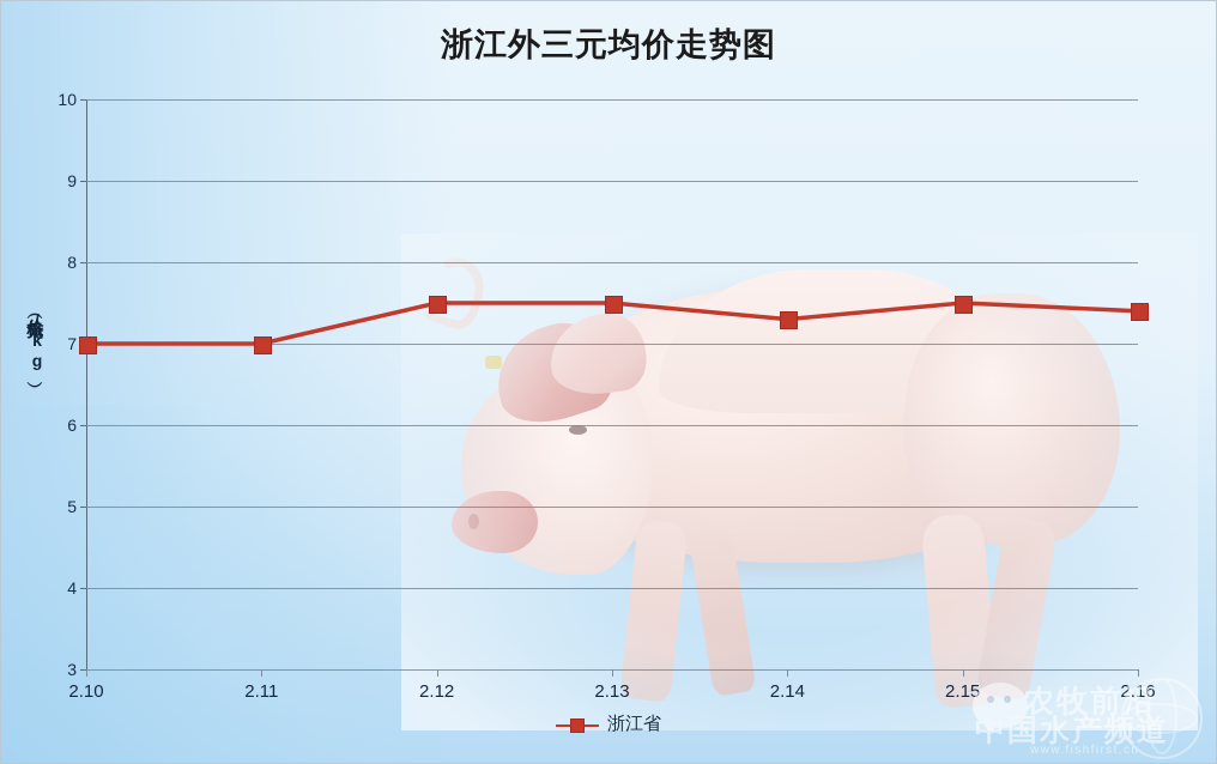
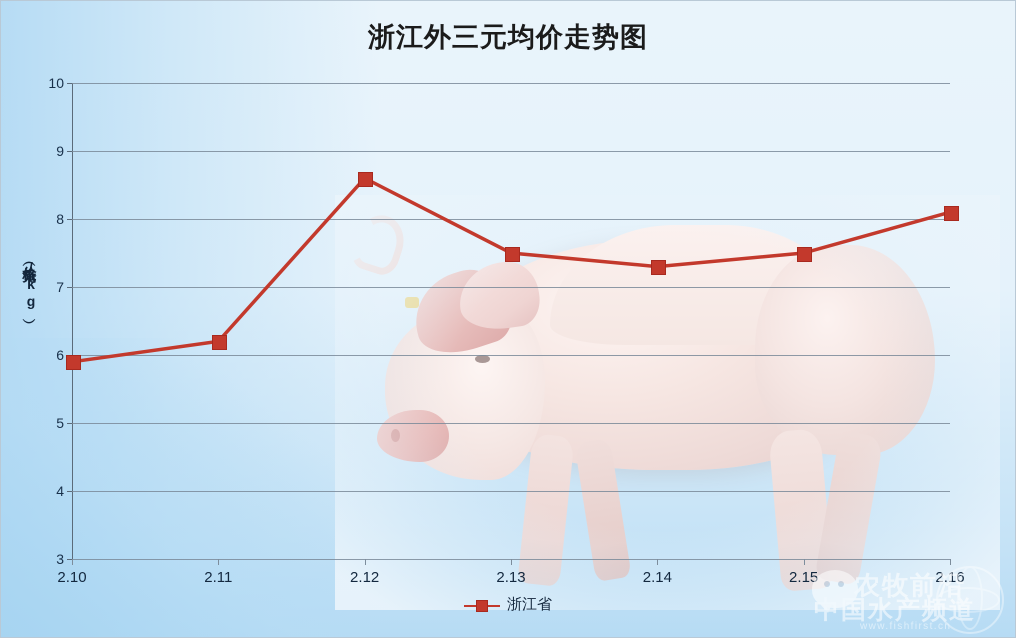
2.10: 7.0 -> 5.9
2.11: 7.0 -> 6.2
2.12: 7.5 -> 8.6
2.16: 7.4 -> 8.1
